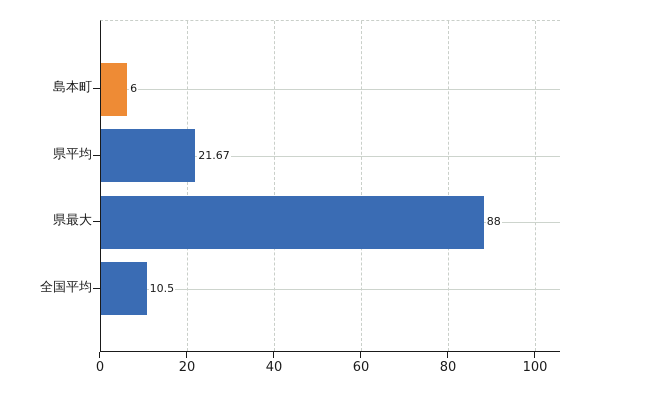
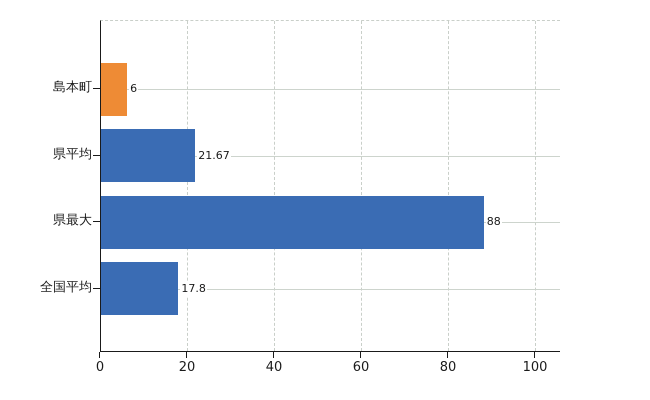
全国平均: 10.5 -> 17.8
